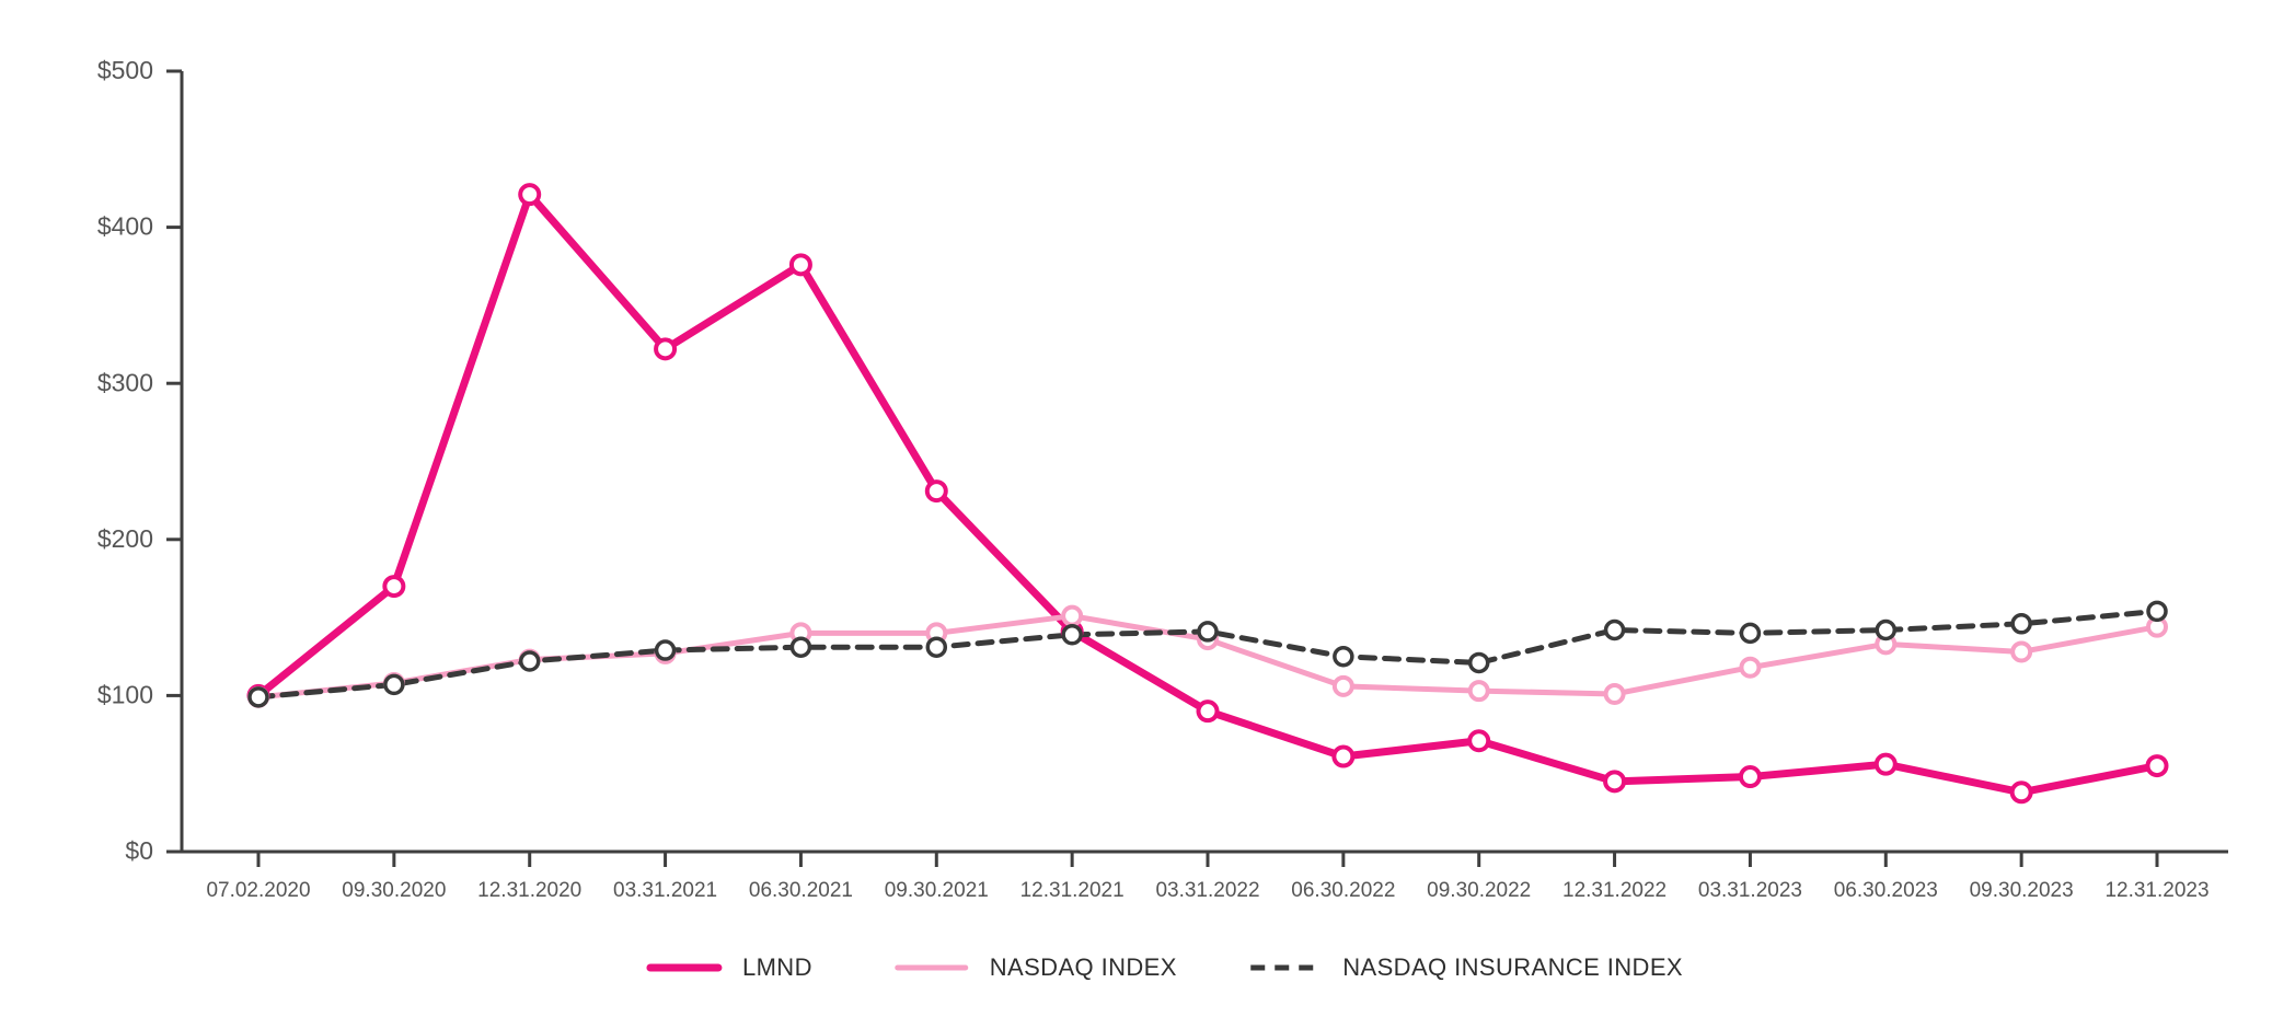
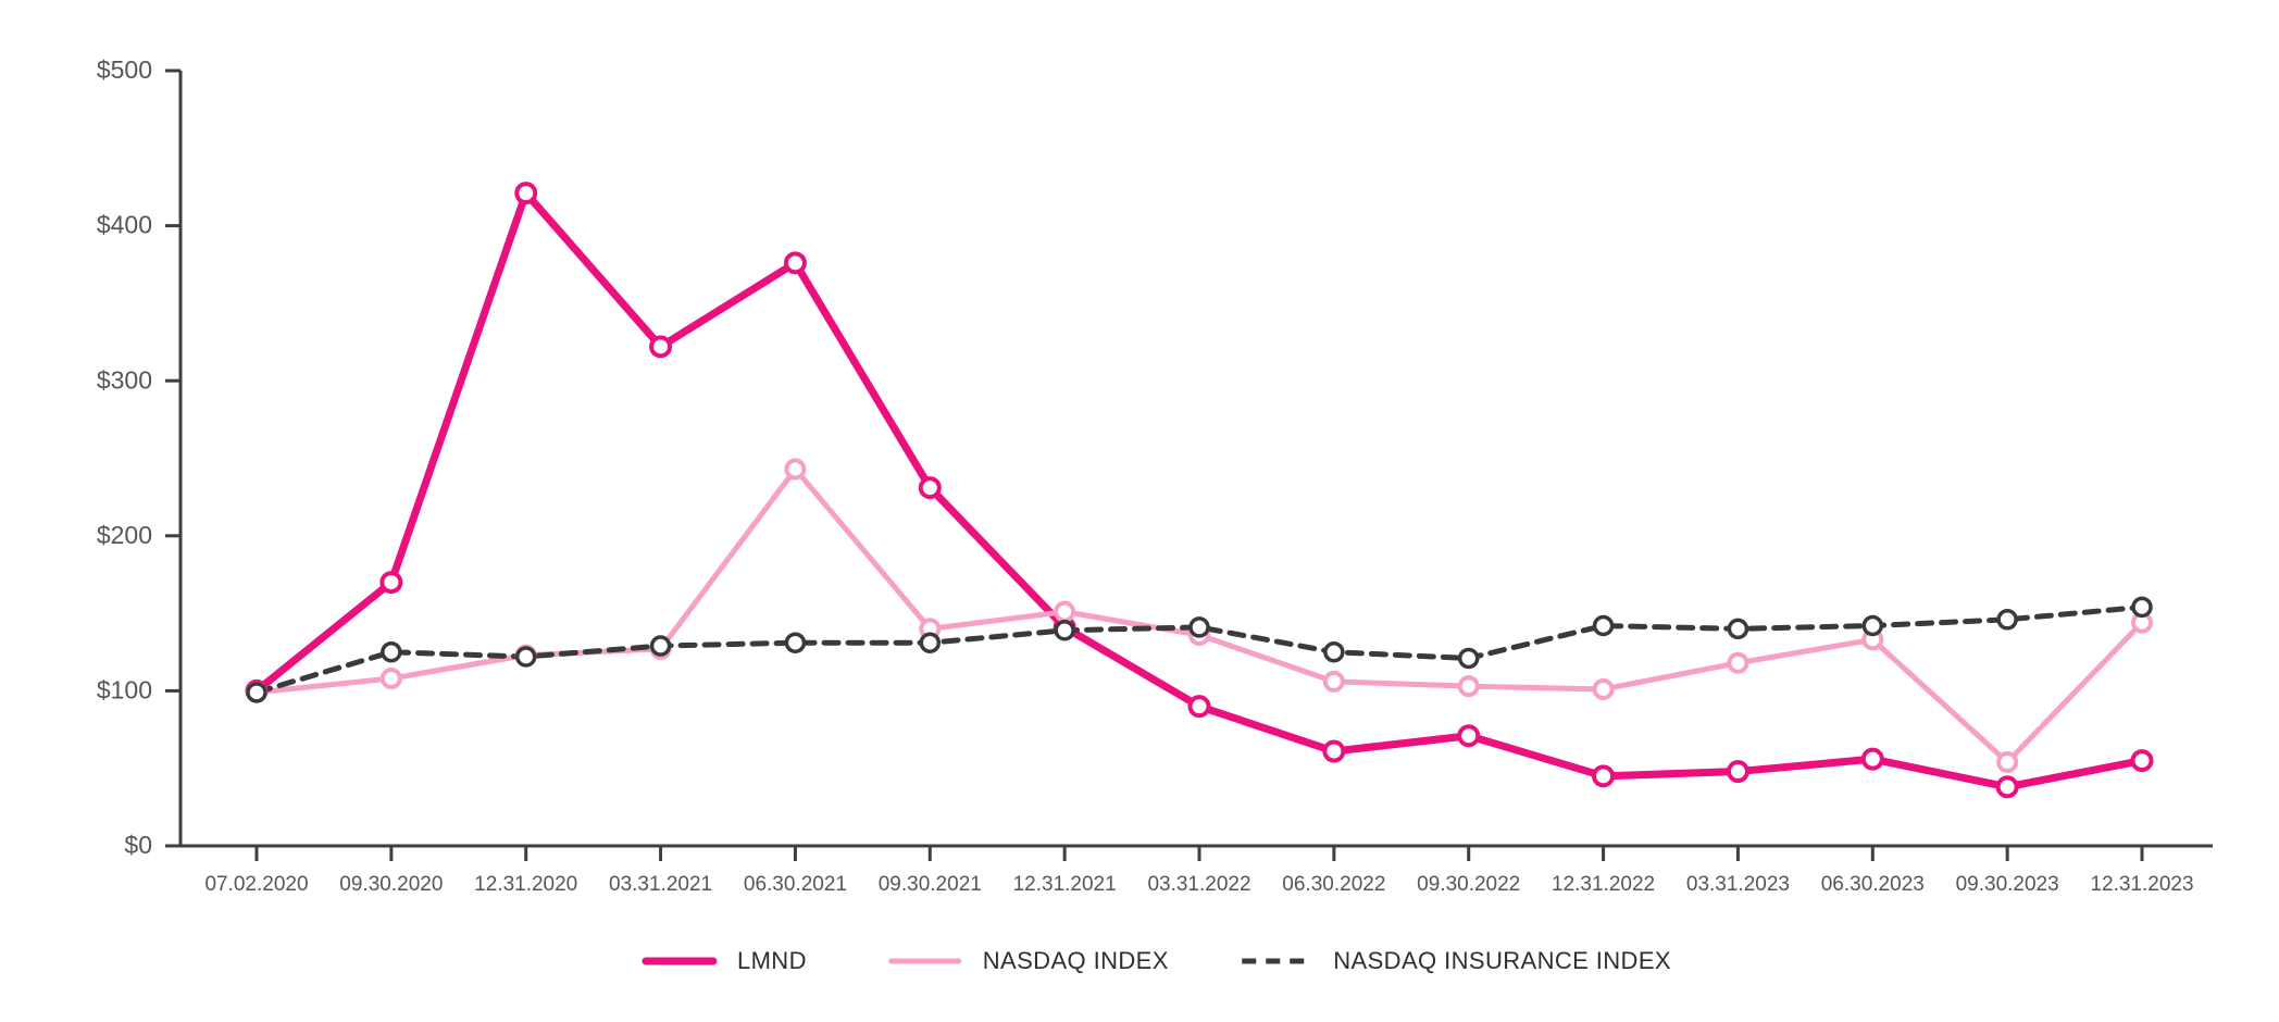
NASDAQ INSURANCE INDEX/09.30.2020: $107 -> $125
NASDAQ INDEX/06.30.2021: $140 -> $243
NASDAQ INDEX/09.30.2023: $128 -> $54
